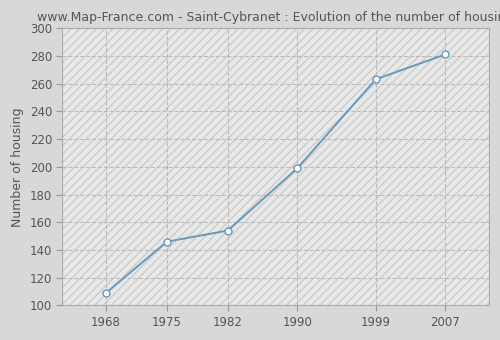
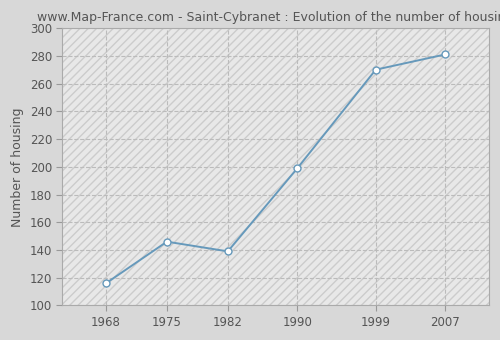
1968: 109 -> 116
1982: 154 -> 139
1999: 263 -> 270
